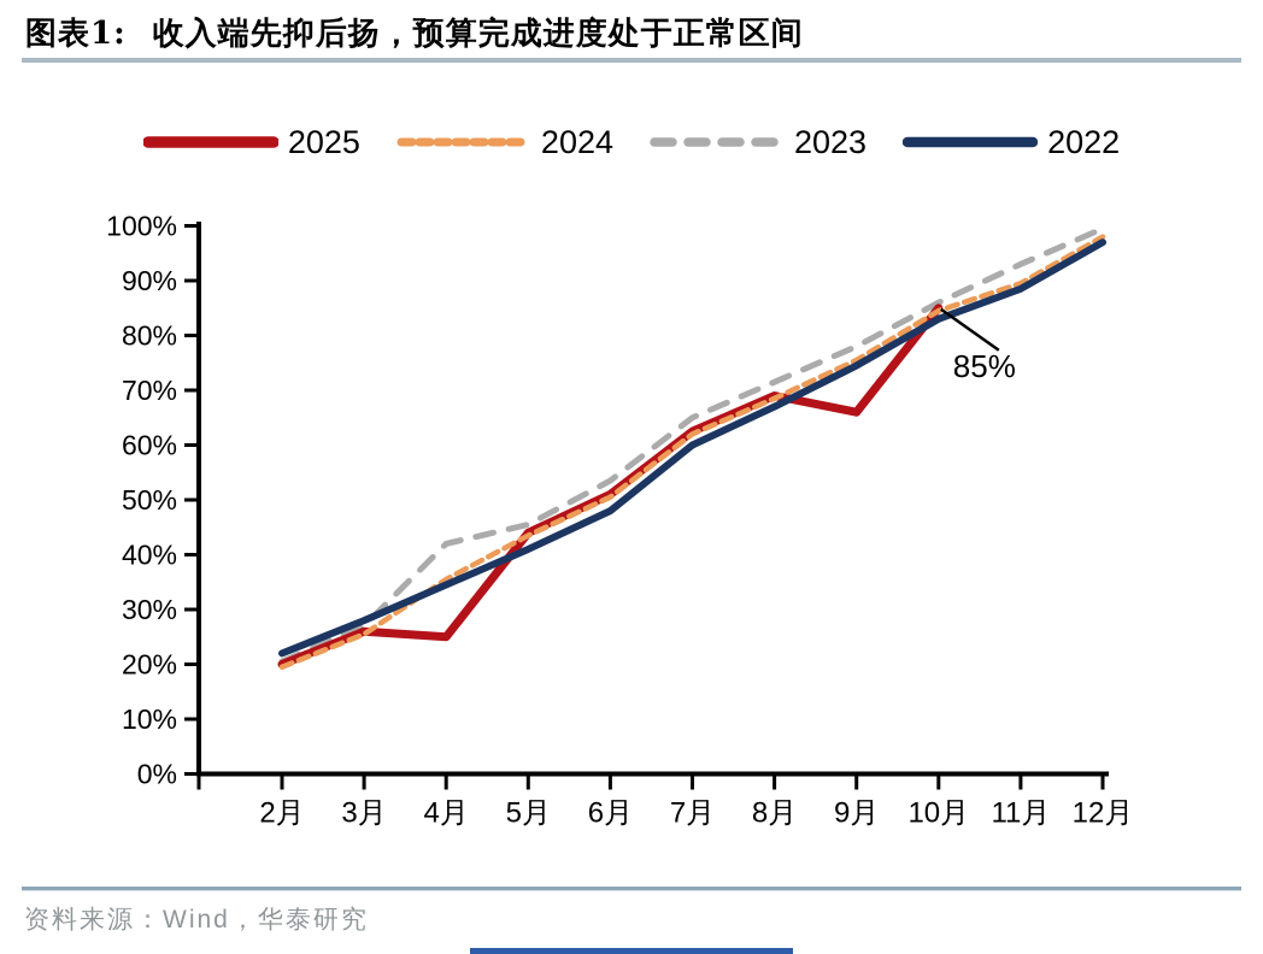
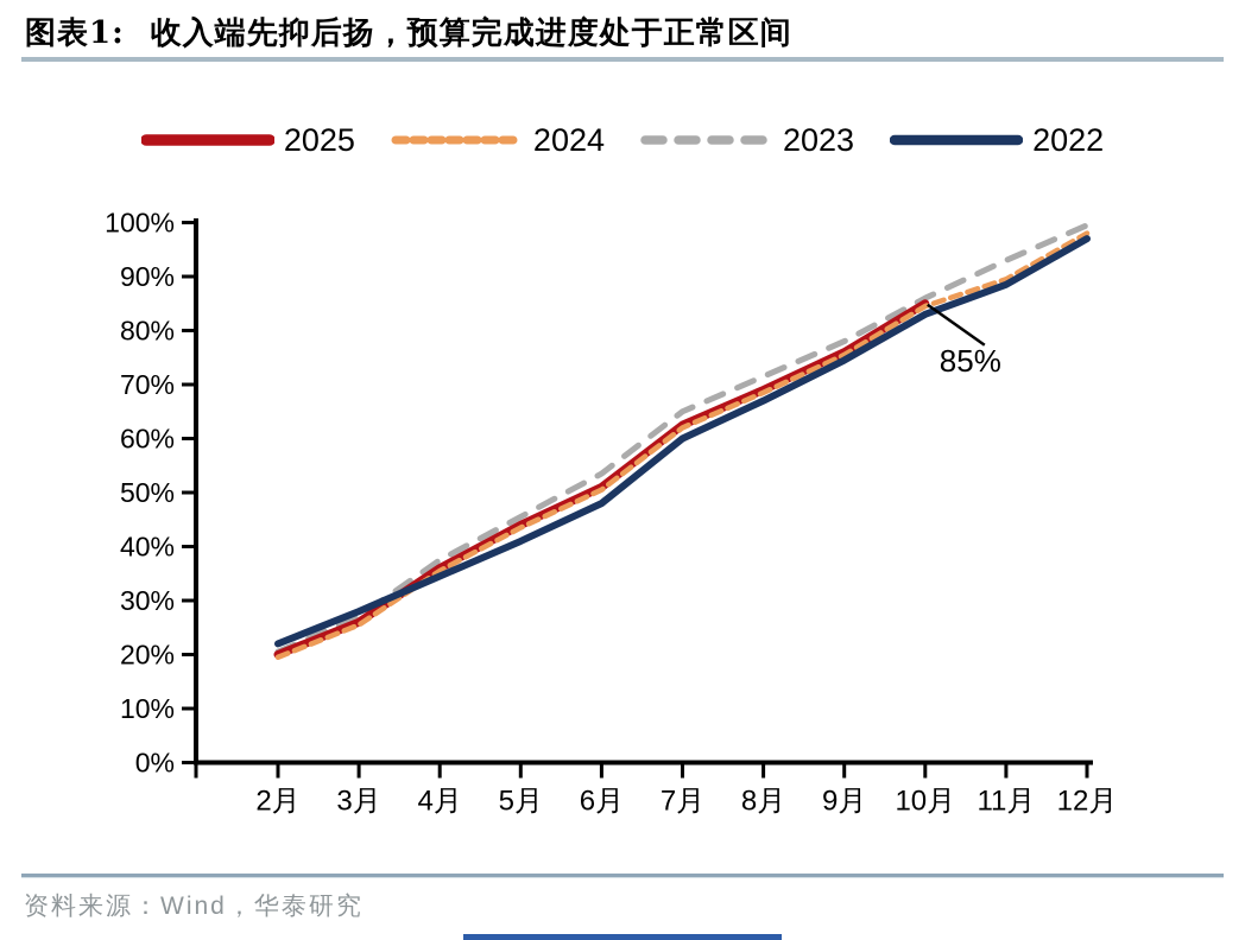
2025/4月: 25% -> 36%
2023/4月: 42% -> 38%
2025/9月: 66% -> 76%
